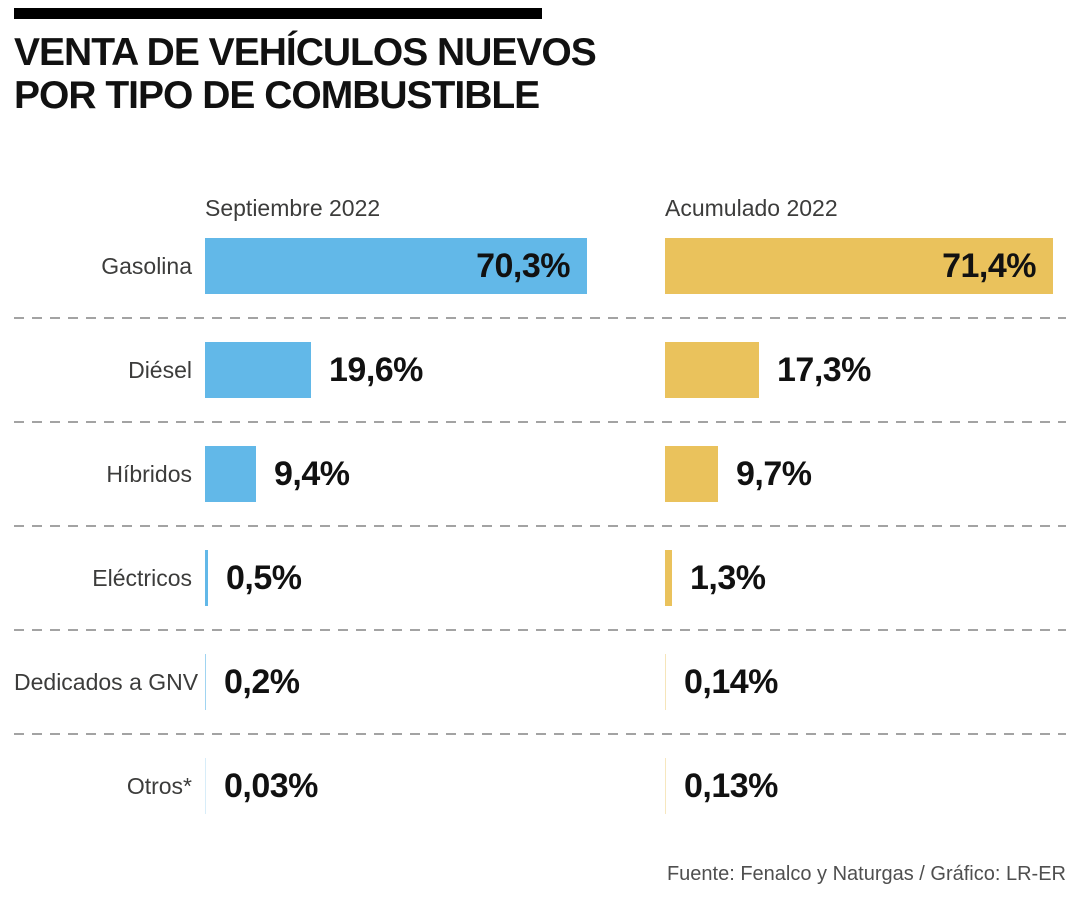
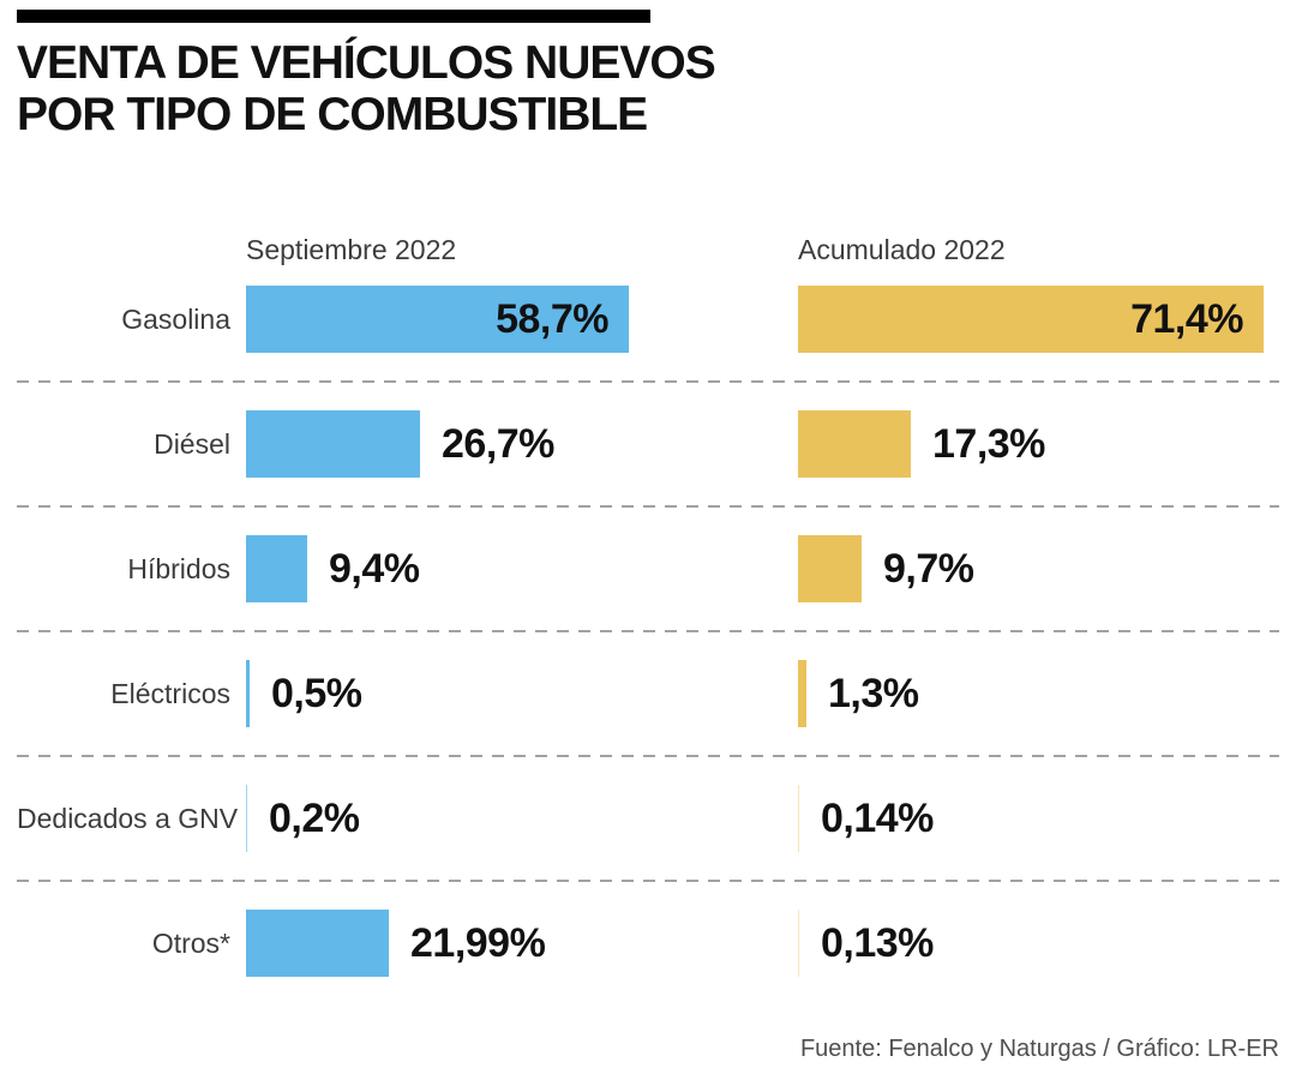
Septiembre 2022/Gasolina: 70,3% -> 58,7%
Septiembre 2022/Diésel: 19,6% -> 26,7%
Septiembre 2022/Otros*: 0,03% -> 21,99%
